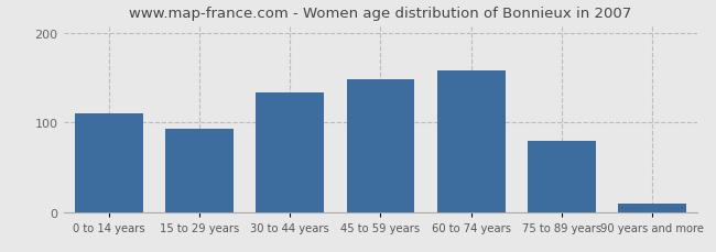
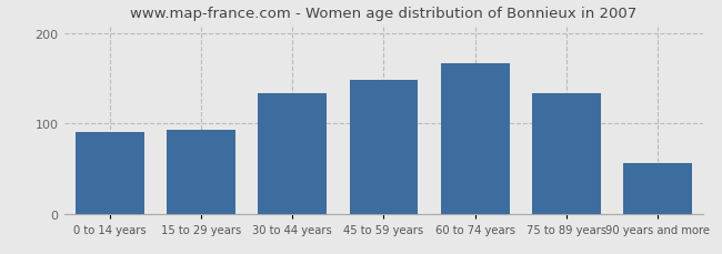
0 to 14 years: 110 -> 90
60 to 74 years: 158 -> 166
75 to 89 years: 80 -> 134
90 years and more: 10 -> 56
